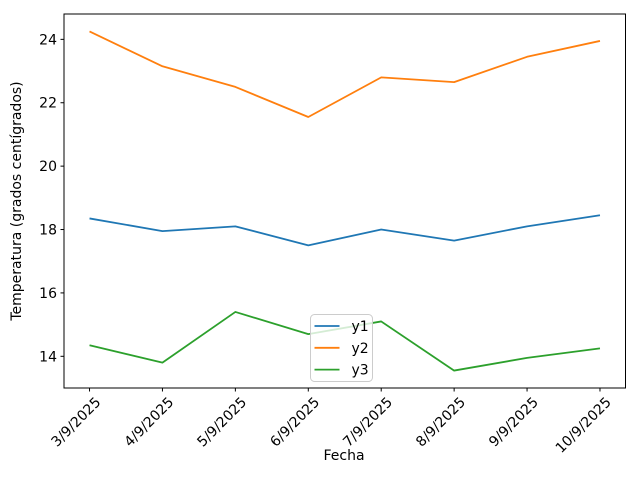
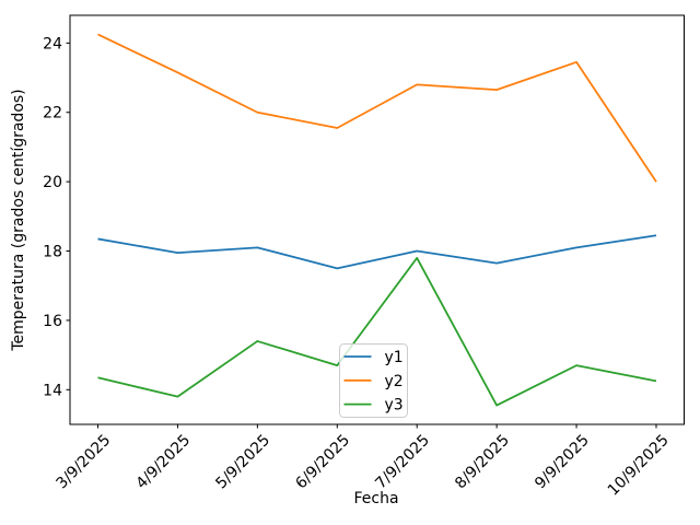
y2/5/9/2025: 22.5 -> 22.0
y3/7/9/2025: 15.1 -> 17.8
y3/9/9/2025: 13.9 -> 14.7
y2/10/9/2025: 23.9 -> 20.0
